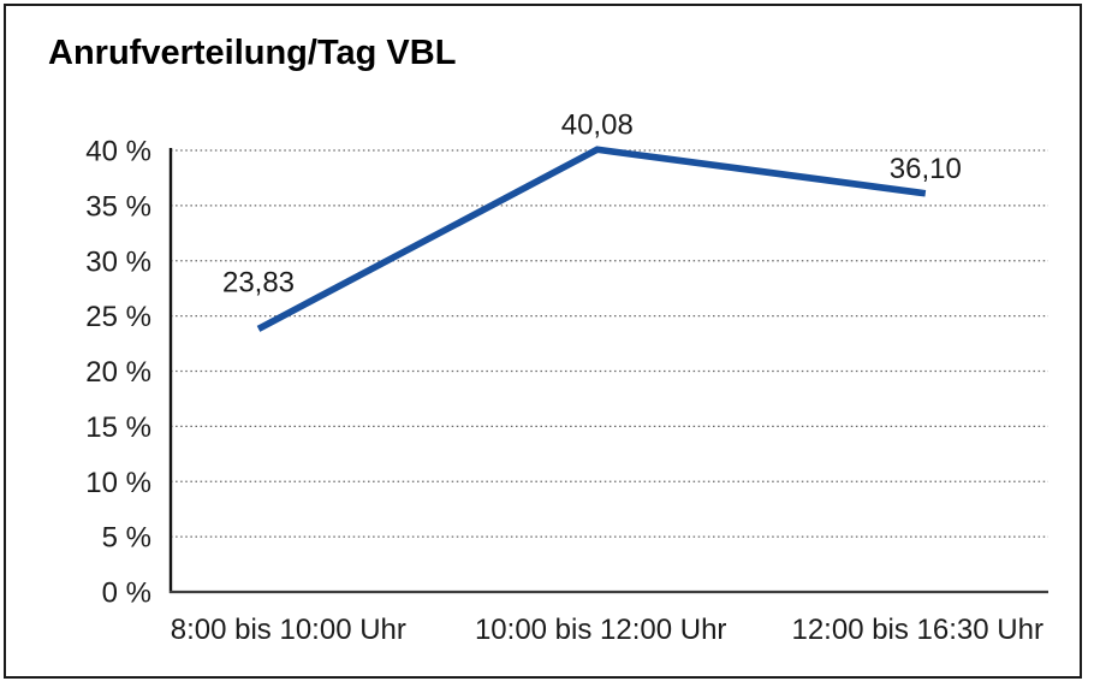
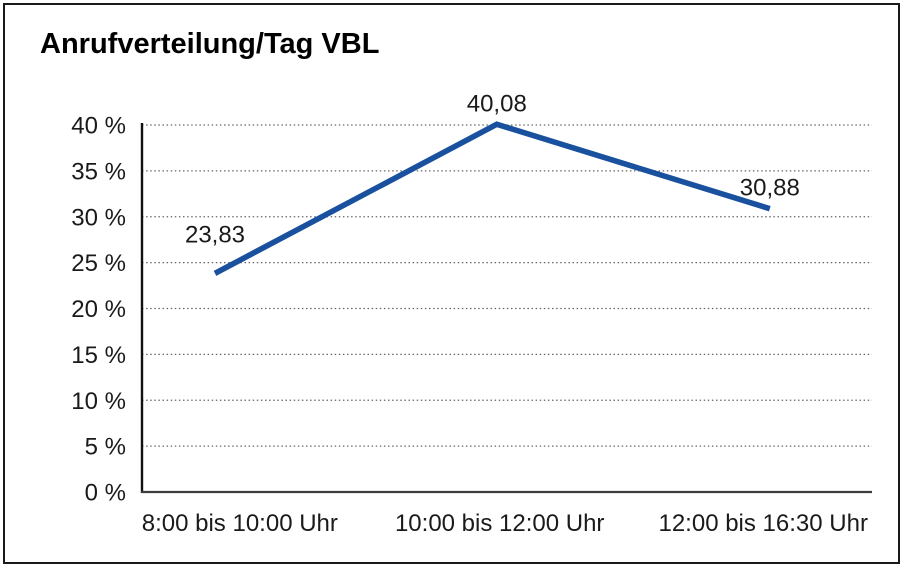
12:00 bis 16:30 Uhr: 36,10 -> 30,88
